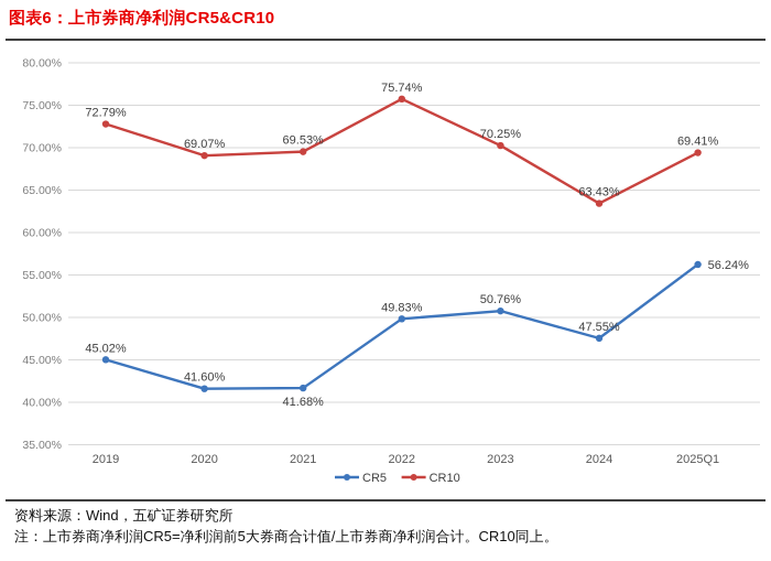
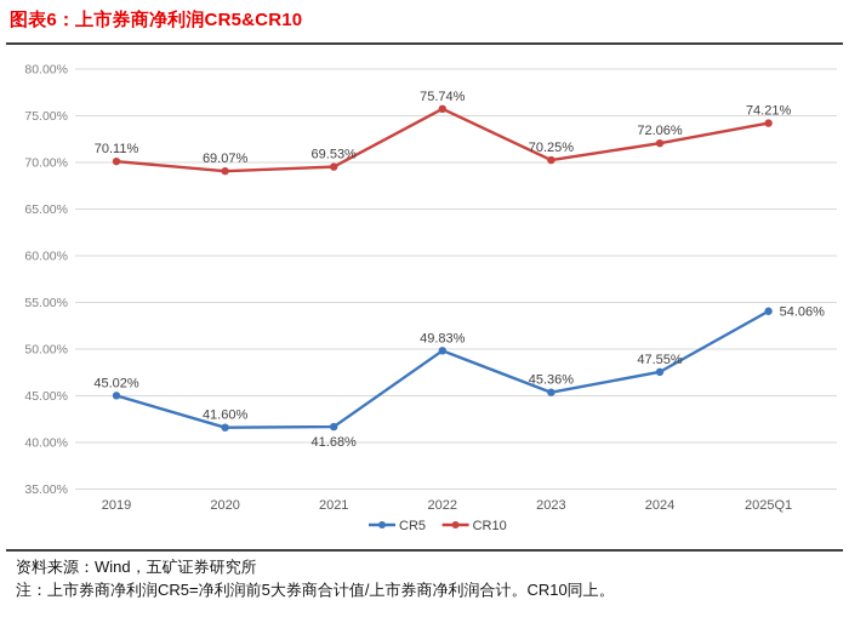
CR10/2019: 72.79% -> 70.11%
CR5/2023: 50.76% -> 45.36%
CR10/2024: 63.43% -> 72.06%
CR5/2025Q1: 56.24% -> 54.06%
CR10/2025Q1: 69.41% -> 74.21%
